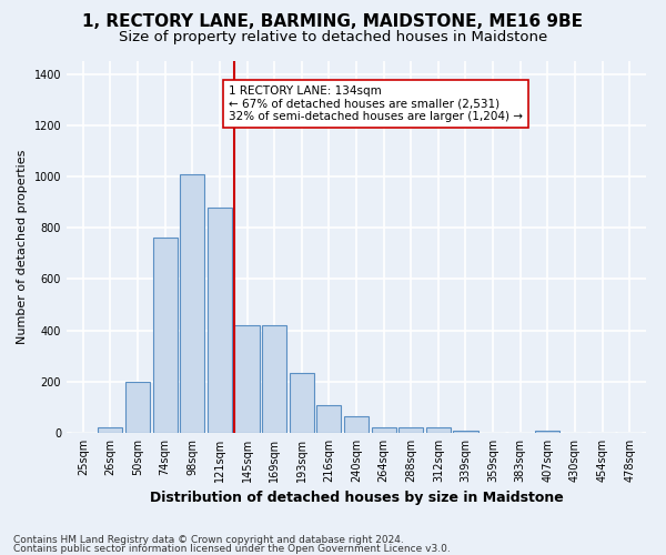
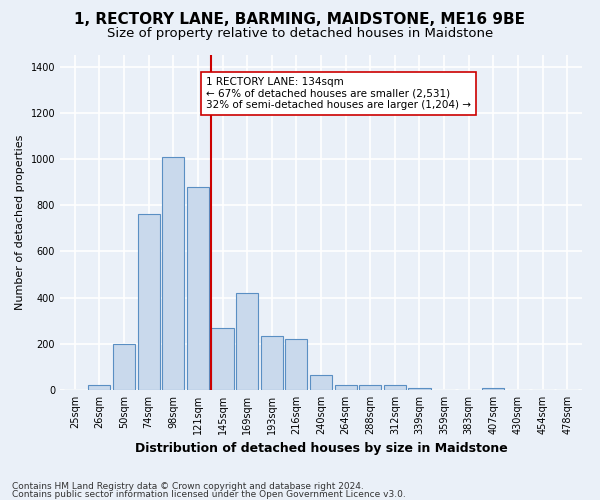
145sqm: 420 -> 270
216sqm: 110 -> 220
